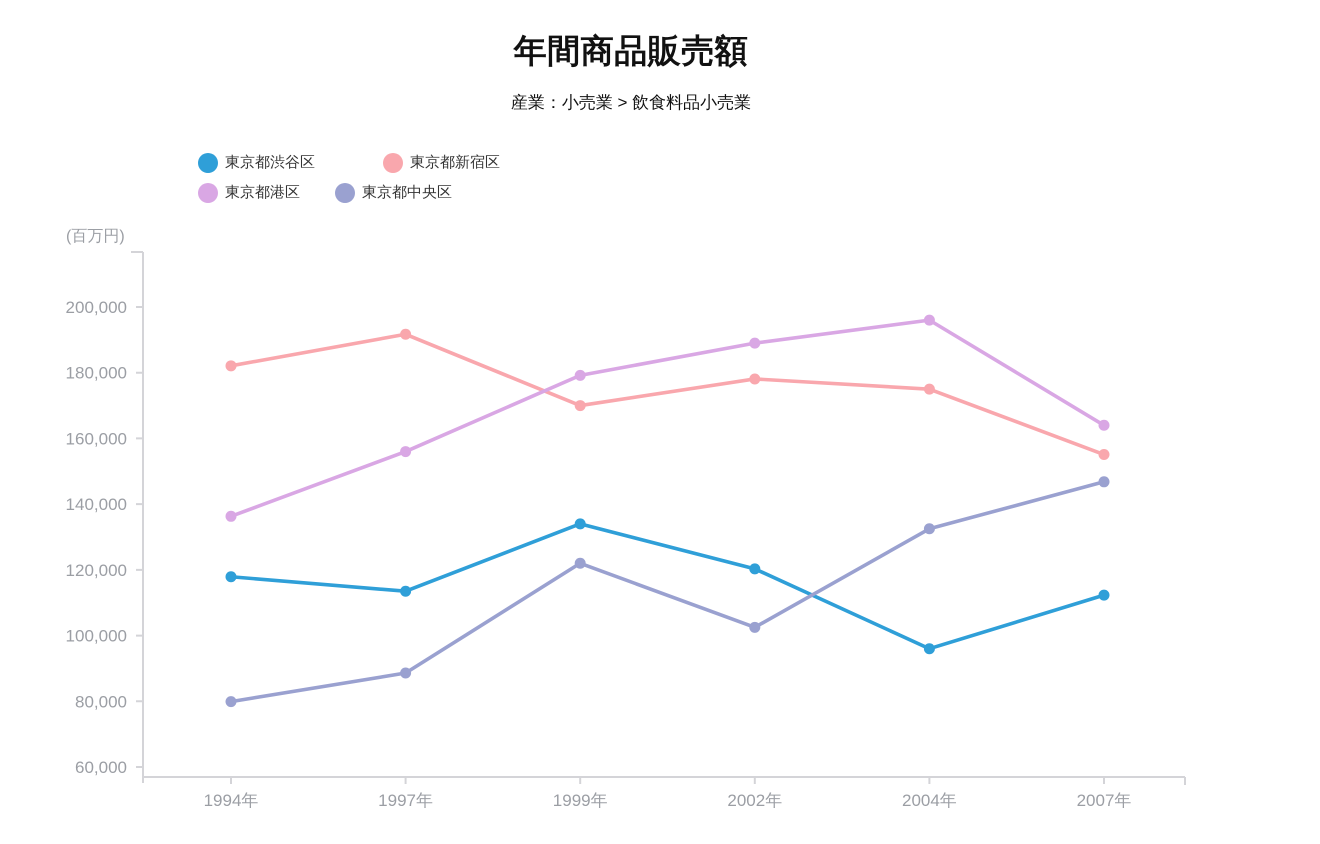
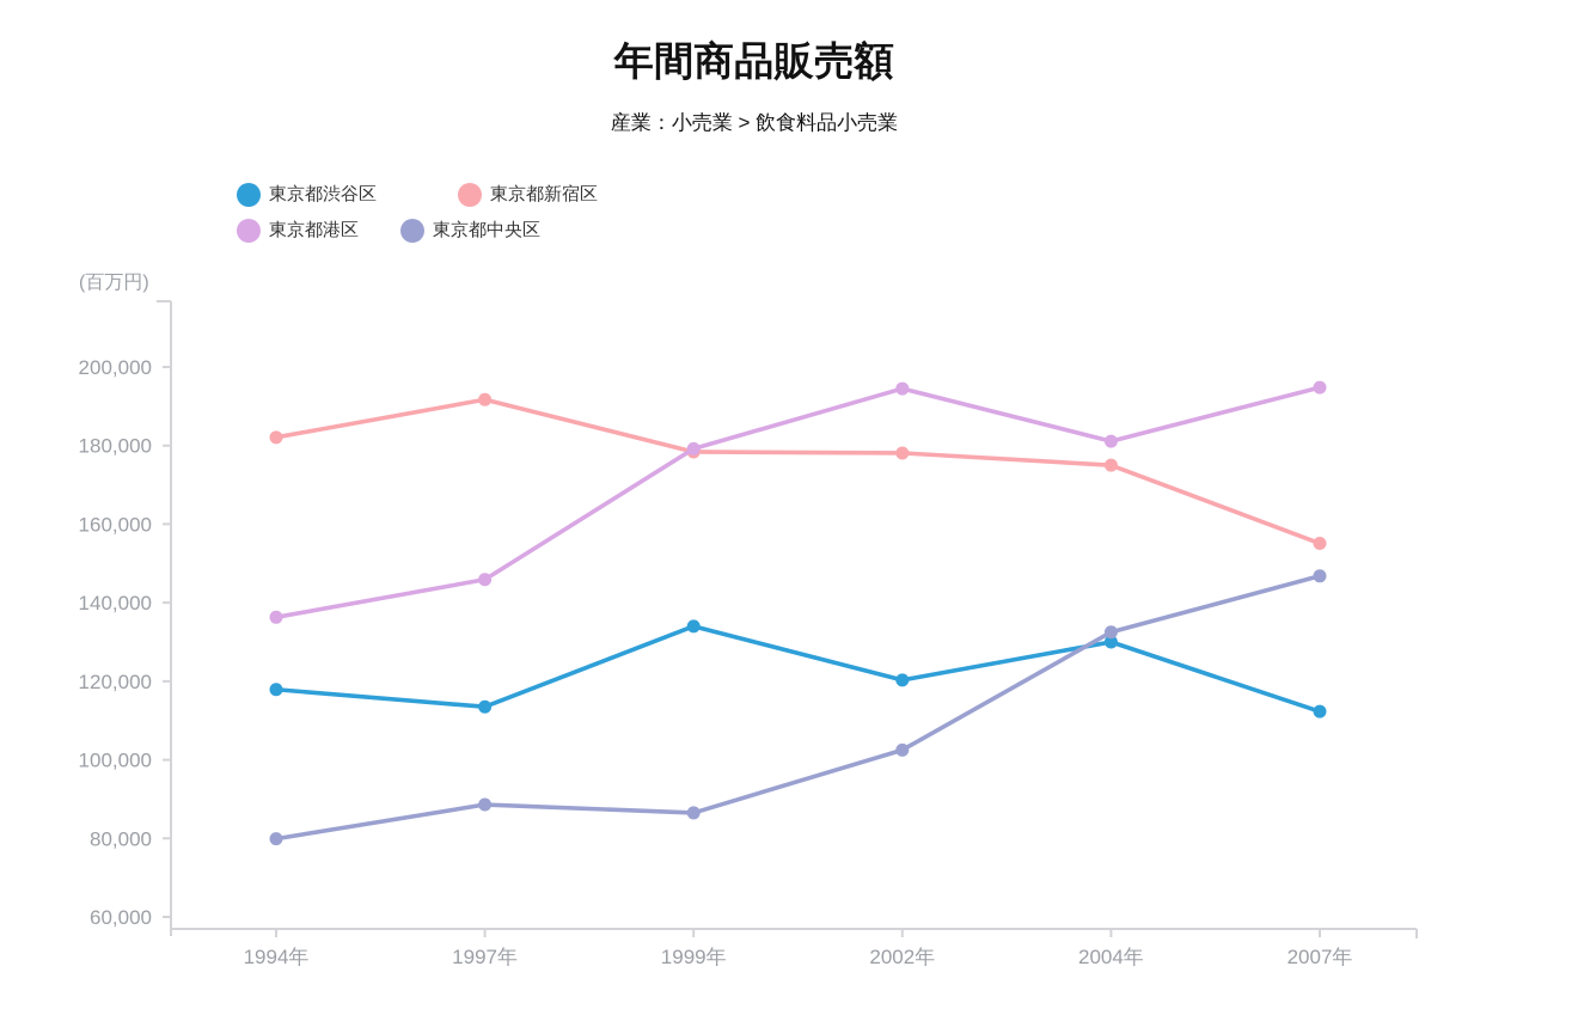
東京都港区/1997年: 156000 -> 146000
東京都新宿区/1999年: 170000 -> 178000
東京都中央区/1999年: 122000 -> 86000
東京都港区/2002年: 189000 -> 194000
東京都渋谷区/2004年: 96000 -> 130000
東京都港区/2004年: 196000 -> 181000
東京都港区/2007年: 164000 -> 195000
